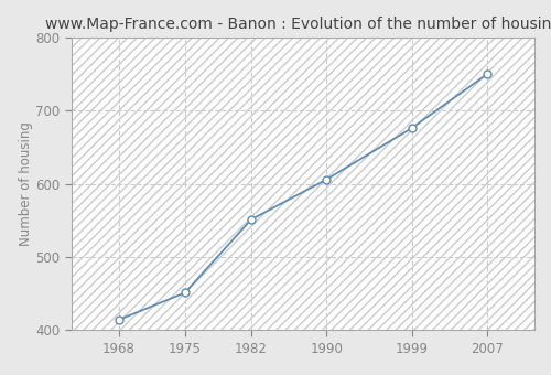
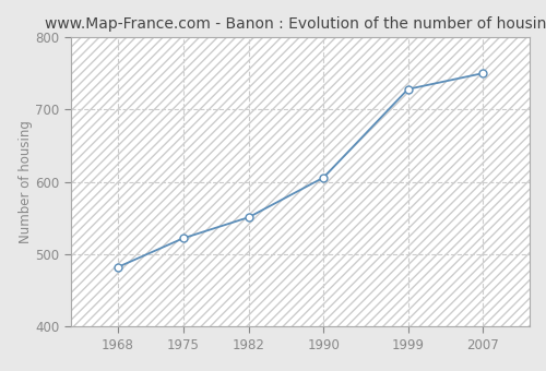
1968: 414 -> 482
1975: 451 -> 522
1999: 676 -> 728
